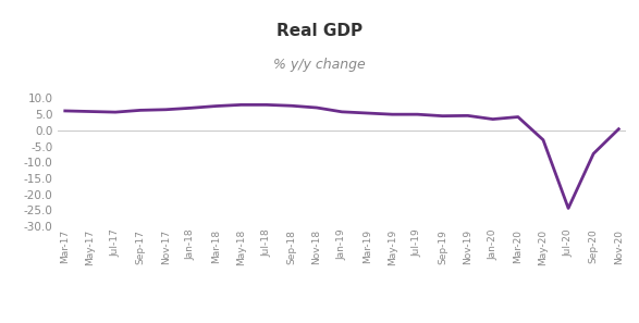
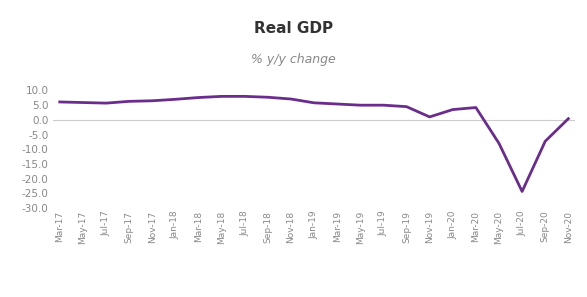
Nov-19: 4.6 -> 1.0
May-20: -3.0 -> -8.0
